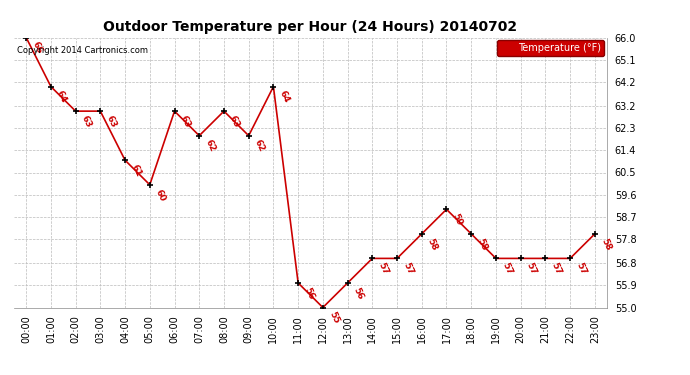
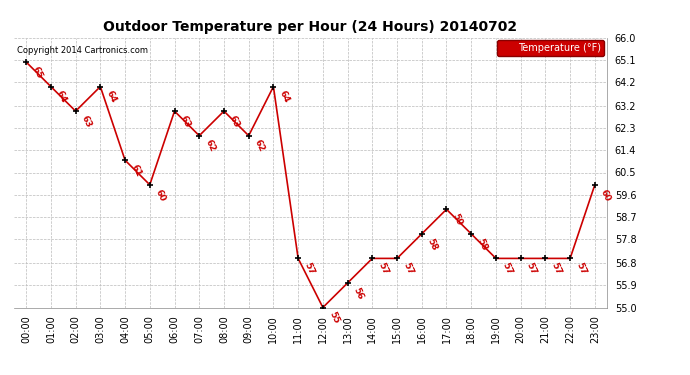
00:00: 66 -> 65
03:00: 63 -> 64
11:00: 56 -> 57
23:00: 58 -> 60
